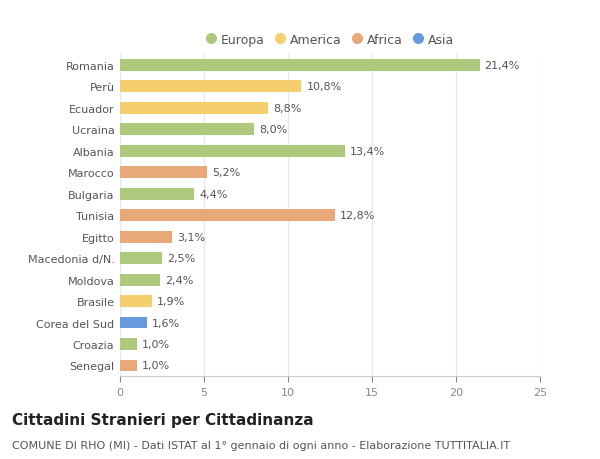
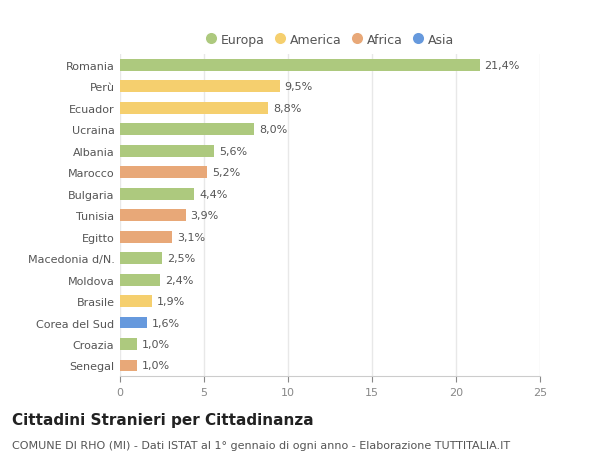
Perù: 10,8% -> 9,5%
Albania: 13,4% -> 5,6%
Tunisia: 12,8% -> 3,9%
